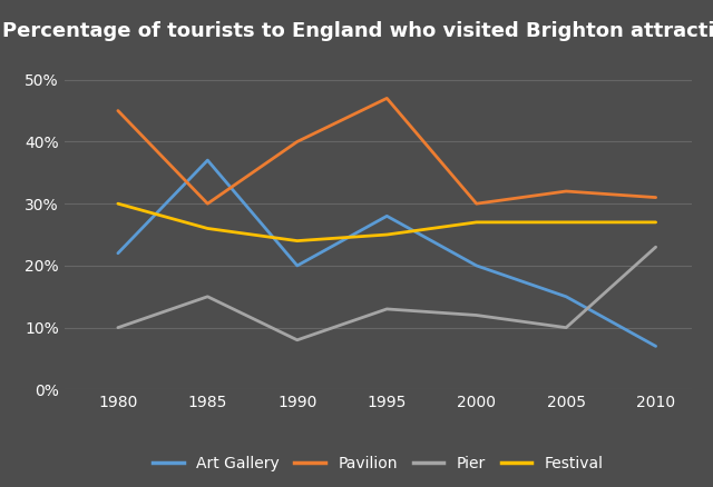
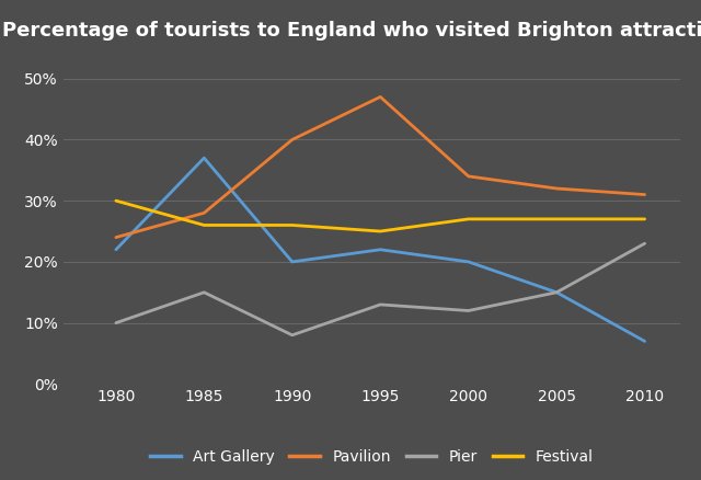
Pavilion/1980: 45% -> 24%
Pavilion/1985: 30% -> 28%
Festival/1990: 24% -> 26%
Art Gallery/1995: 28% -> 22%
Pavilion/2000: 30% -> 34%
Pier/2005: 10% -> 15%
